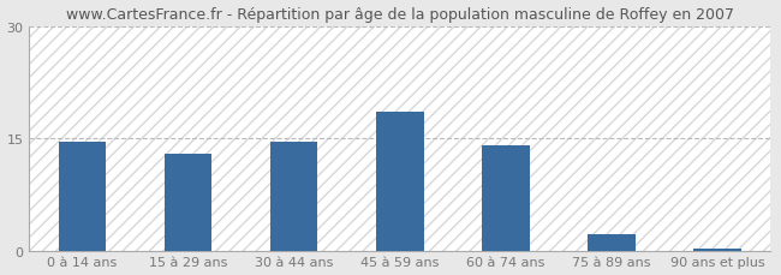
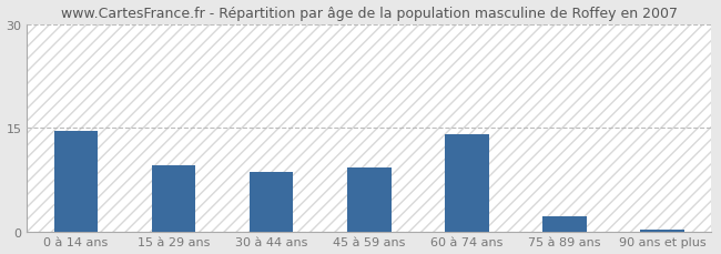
15 à 29 ans: 13.0 -> 9.6
30 à 44 ans: 14.5 -> 8.6
45 à 59 ans: 18.5 -> 9.2
